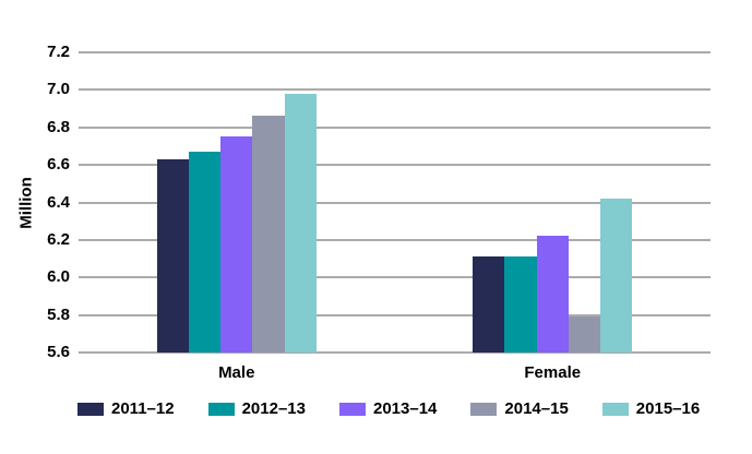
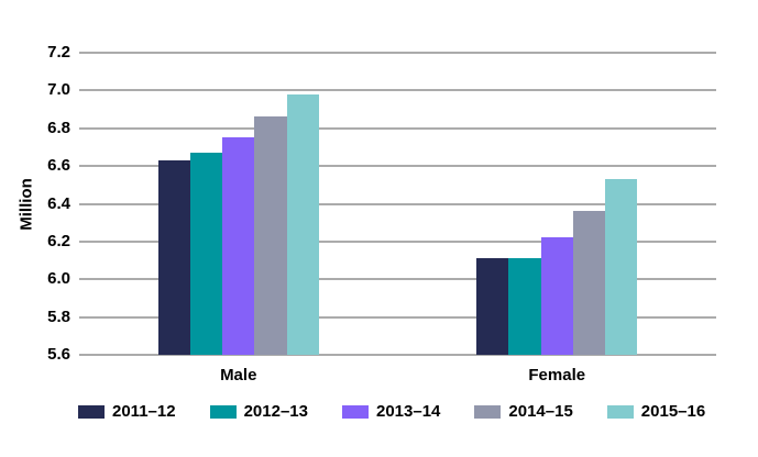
2014–15/Female: 5.79 -> 6.36
2015–16/Female: 6.42 -> 6.53
